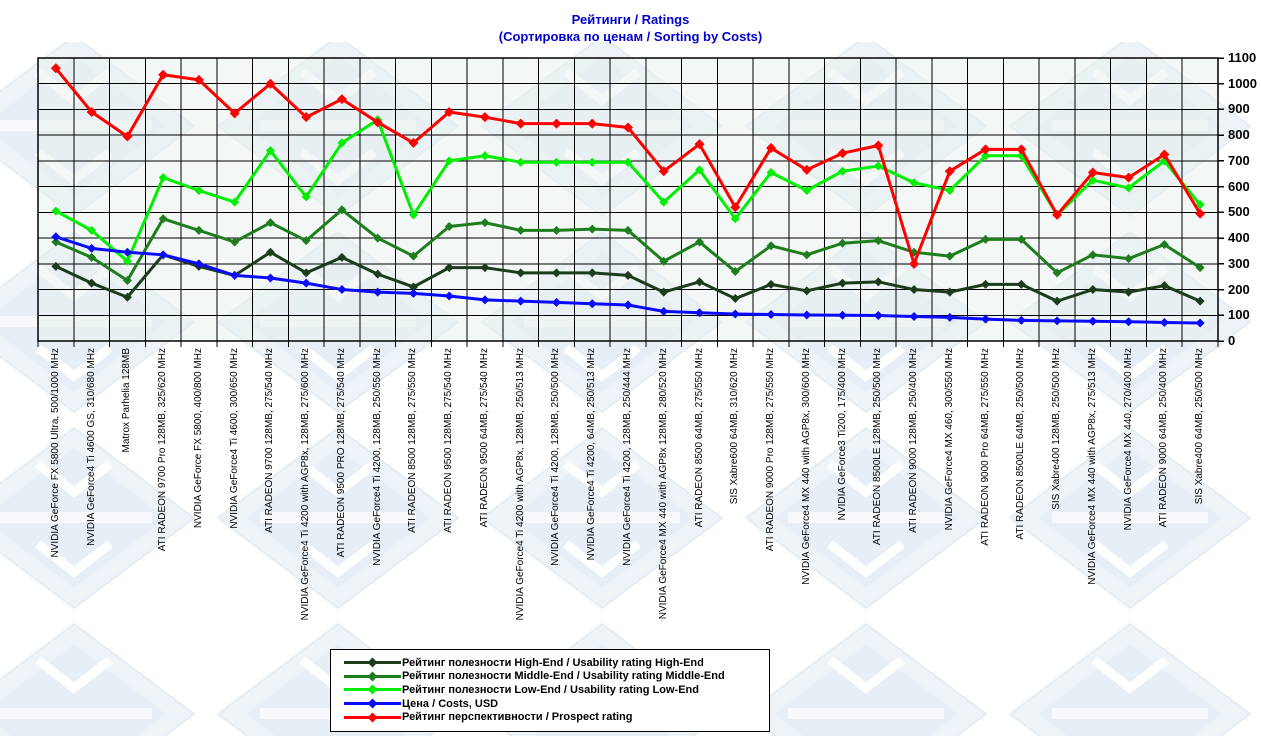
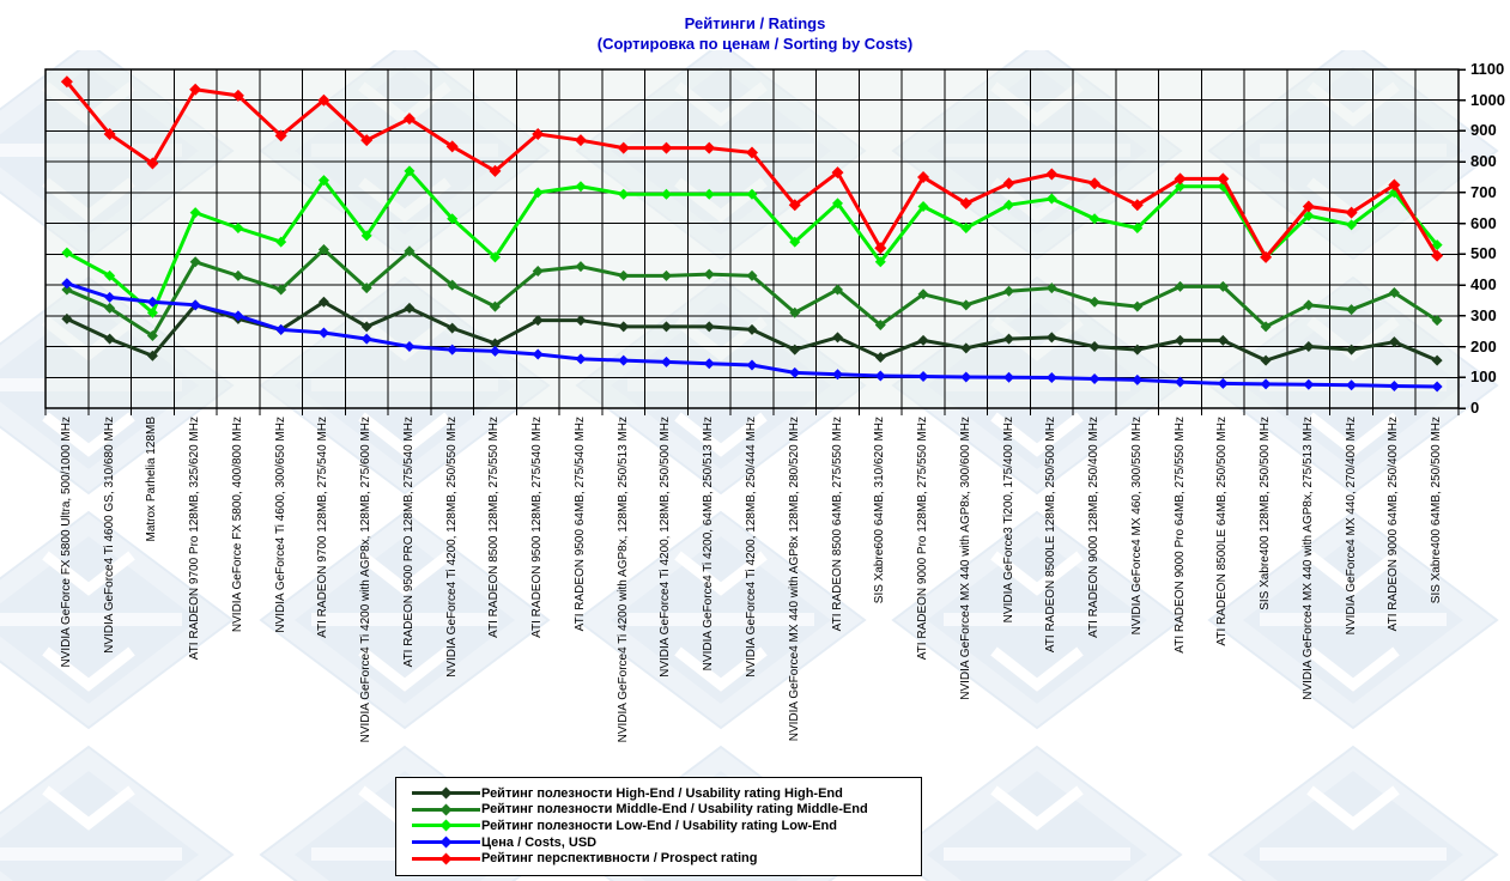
Рейтинг полезности Middle-End / Usability rating Middle-End/ATI RADEON 9700 128MB, 275/540 MHz: 460 -> 520
Рейтинг полезности Low-End / Usability rating Low-End/NVIDIA GeForce4 Ti 4200, 128MB, 250/550 MHz: 860 -> 620
Рейтинг перспективности / Prospect rating/ATI RADEON 9000 128MB, 250/400 MHz: 300 -> 730
